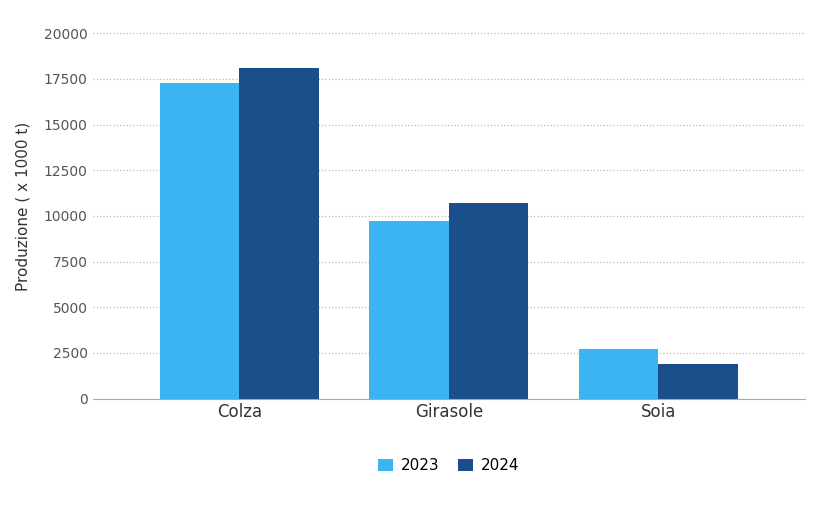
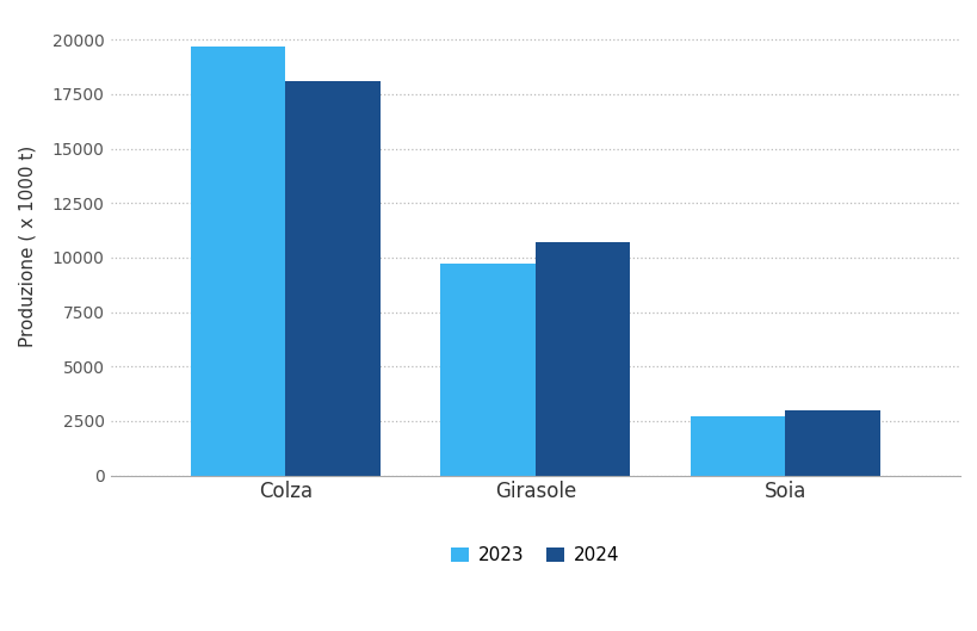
2023/Colza: 17300 -> 19700
2024/Soia: 1900 -> 3000
